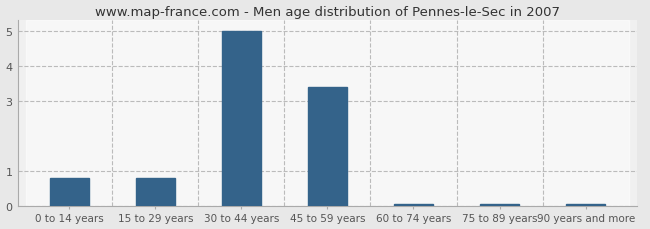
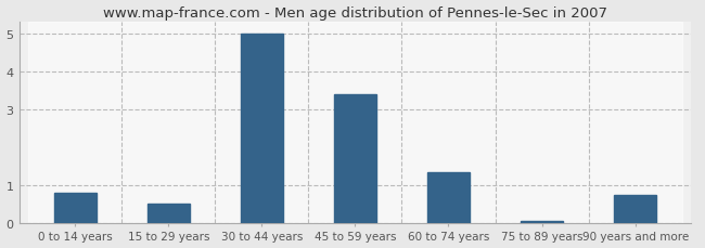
15 to 29 years: 0.80 -> 0.50
60 to 74 years: 0.05 -> 1.35
90 years and more: 0.05 -> 0.75
